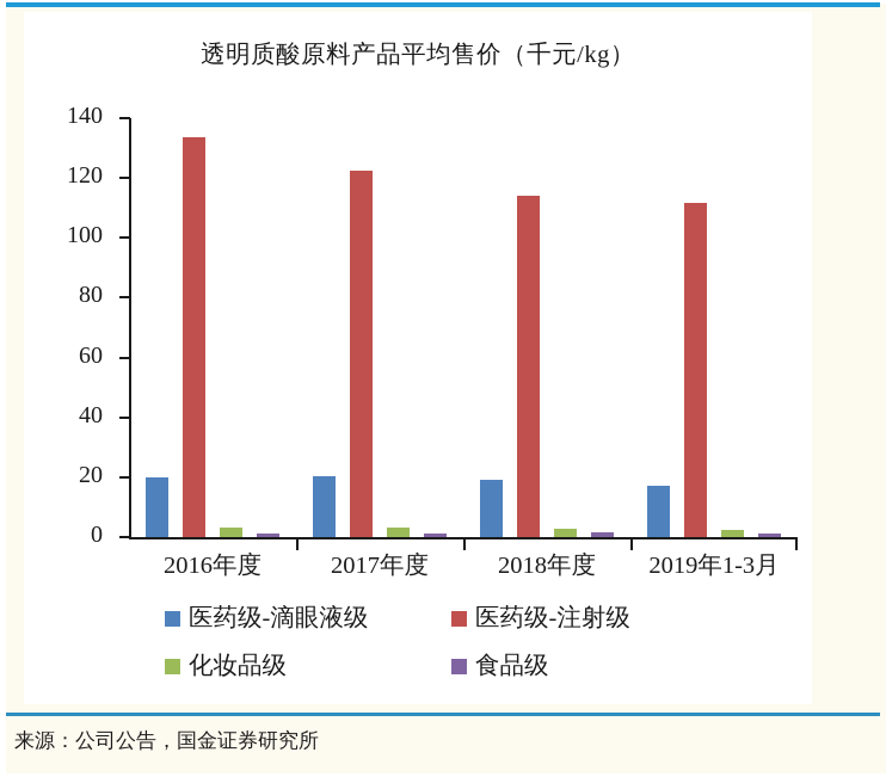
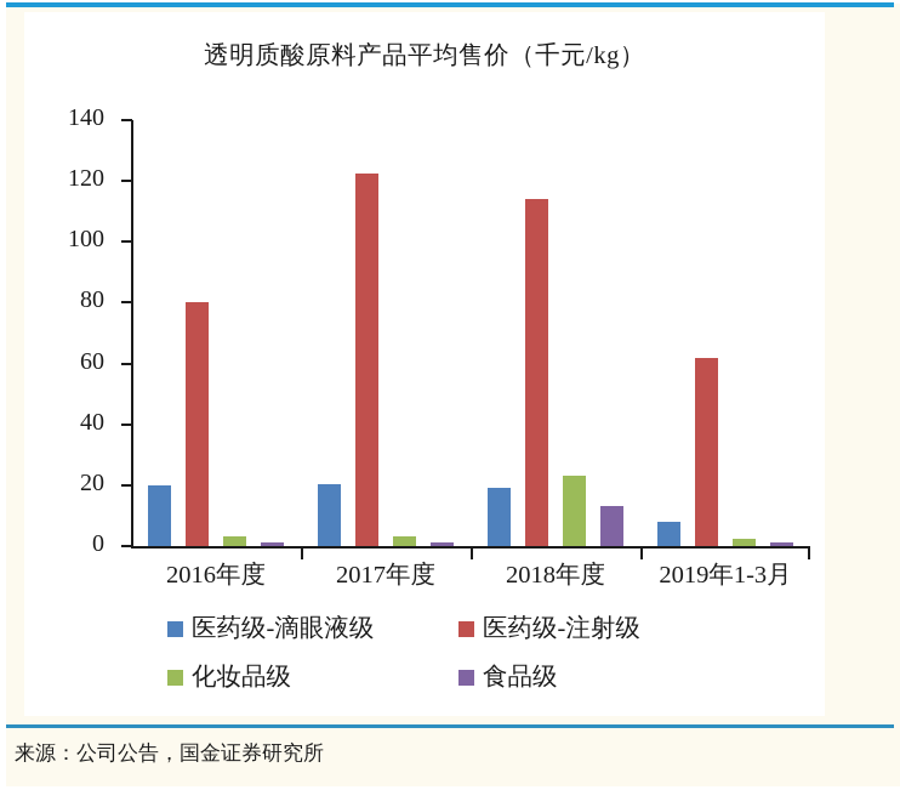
医药级-注射级/2016年度: 134 -> 80
化妆品级/2018年度: 3 -> 23
食品级/2018年度: 2 -> 13
医药级-滴眼液级/2019年1-3月: 17 -> 8
医药级-注射级/2019年1-3月: 112 -> 62
